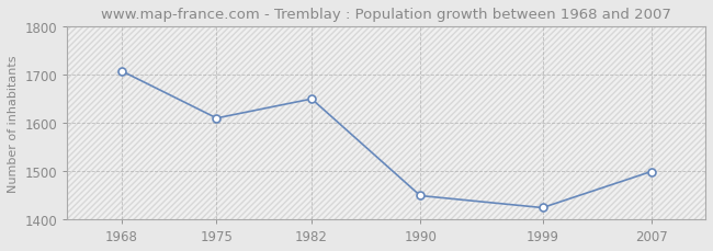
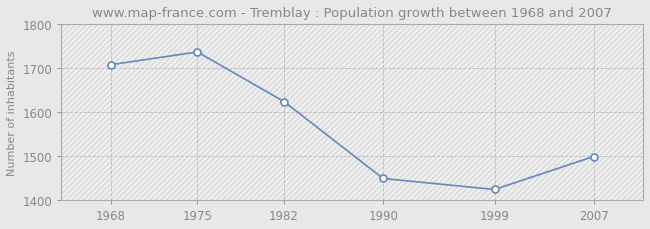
1975: 1610 -> 1737
1982: 1650 -> 1624
